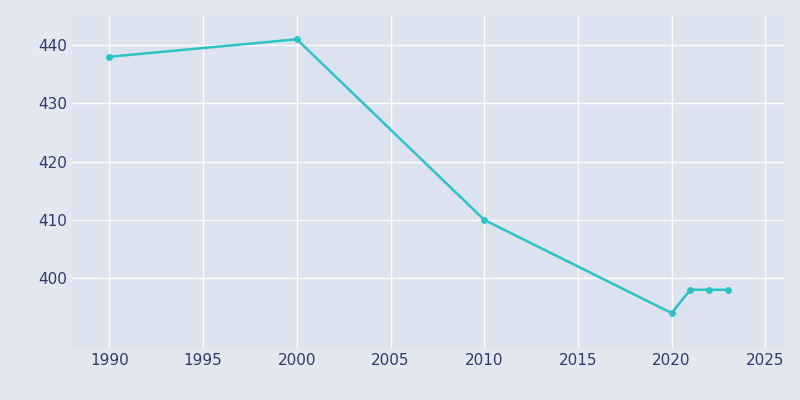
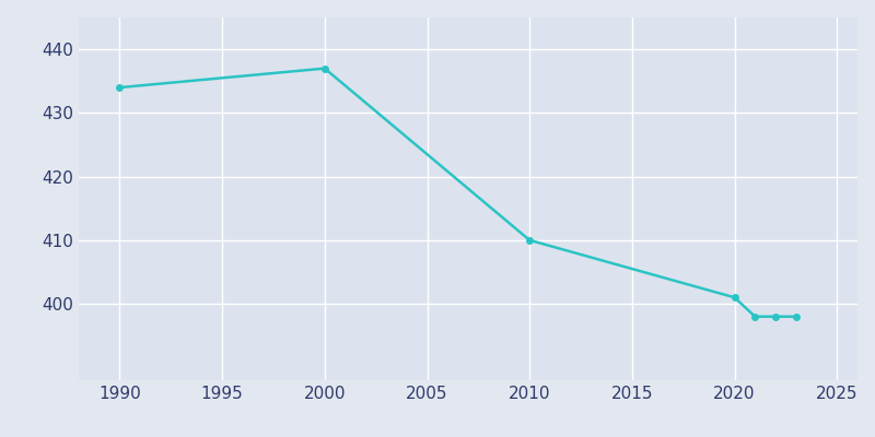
1990: 438 -> 434
2000: 441 -> 437
2020: 394 -> 401
